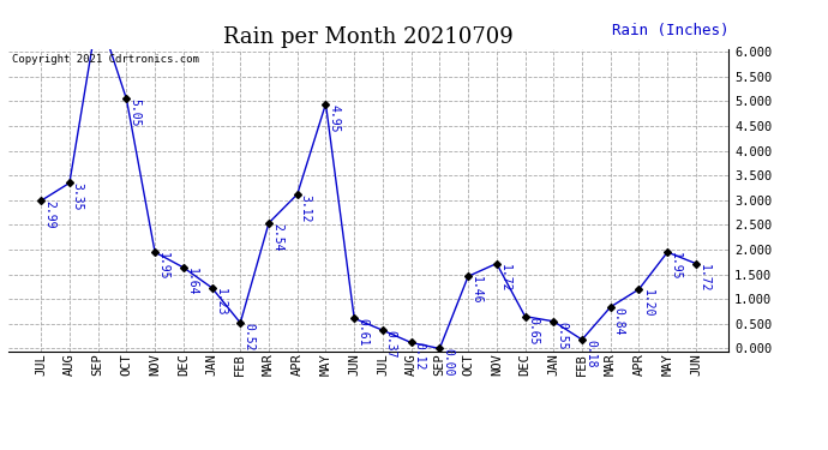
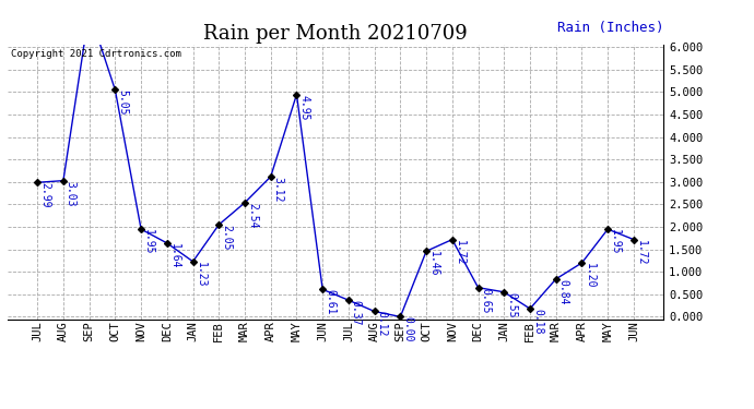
AUG: 3.35 -> 3.03
FEB: 0.52 -> 2.05
